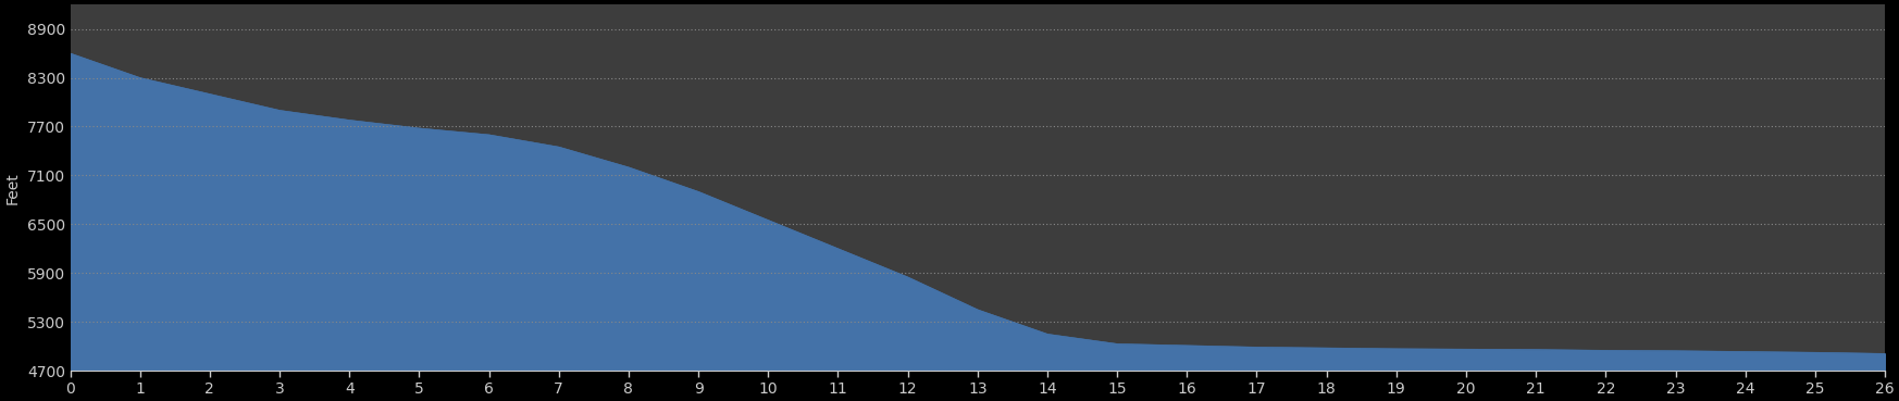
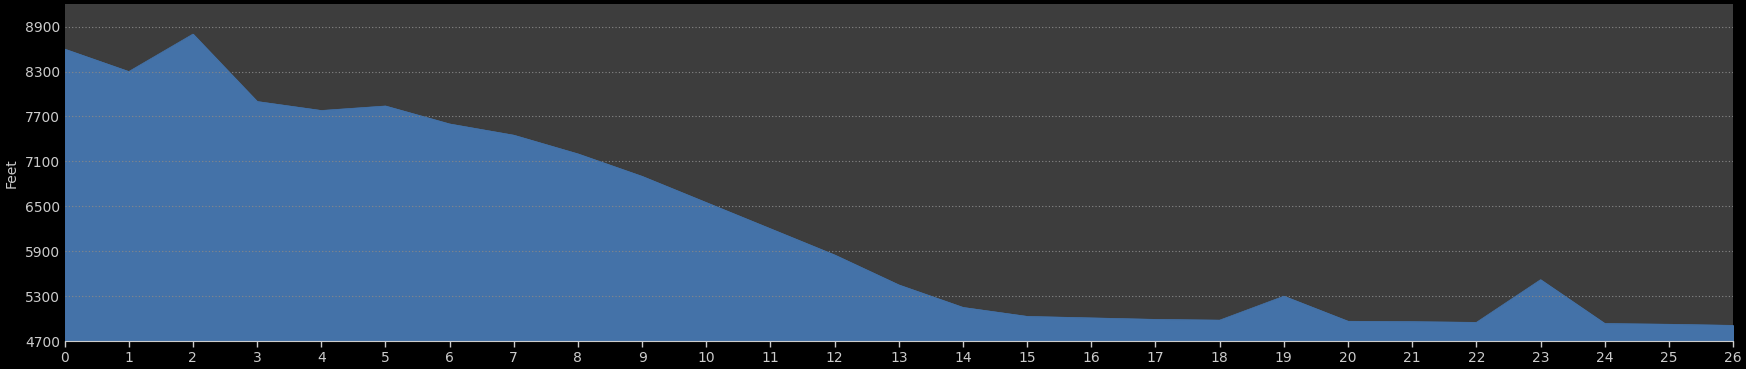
2: 8100 -> 8800
5: 7680 -> 7840
19: 4970 -> 5300
23: 4940 -> 5520
